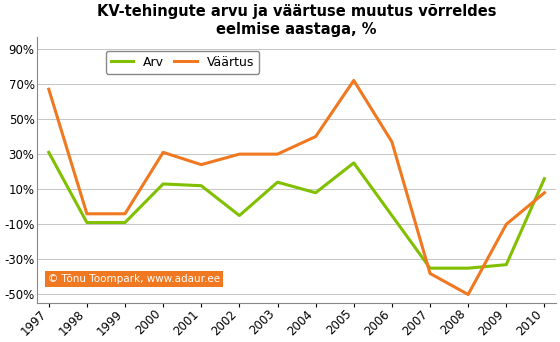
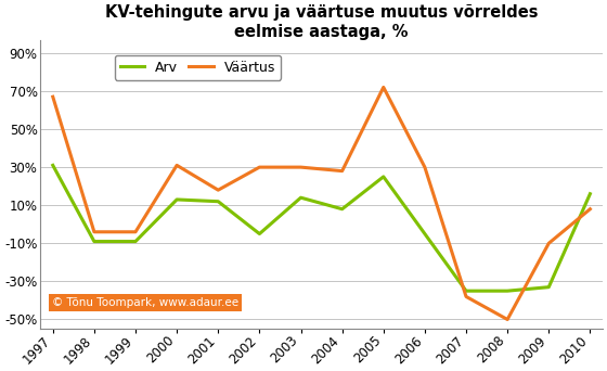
Väärtus/2001: 24% -> 18%
Väärtus/2004: 40% -> 28%
Väärtus/2006: 37% -> 30%
